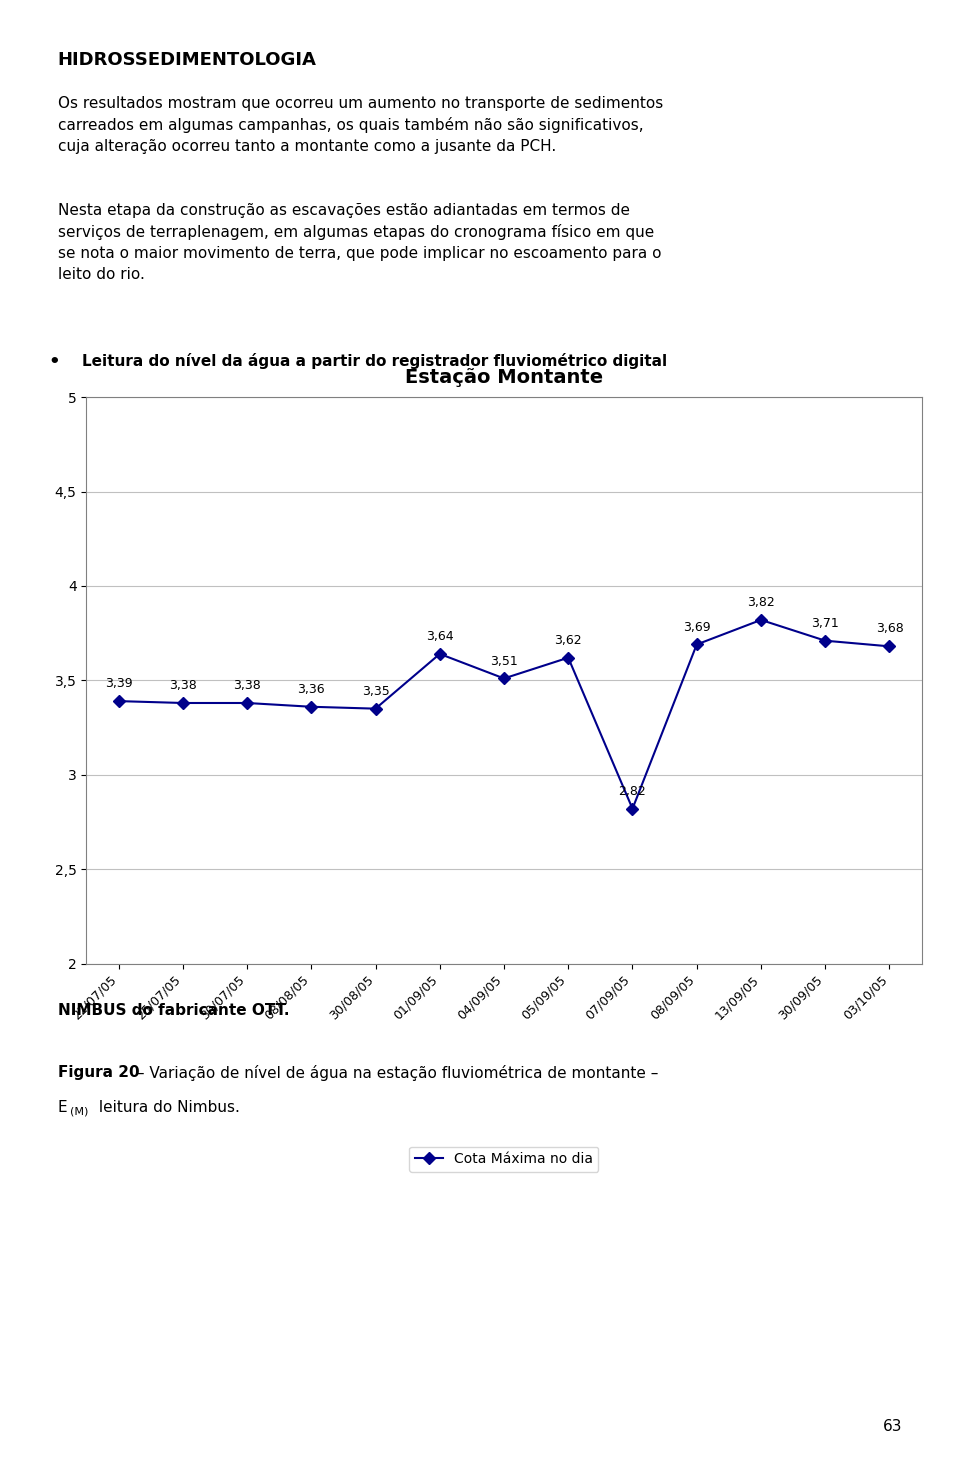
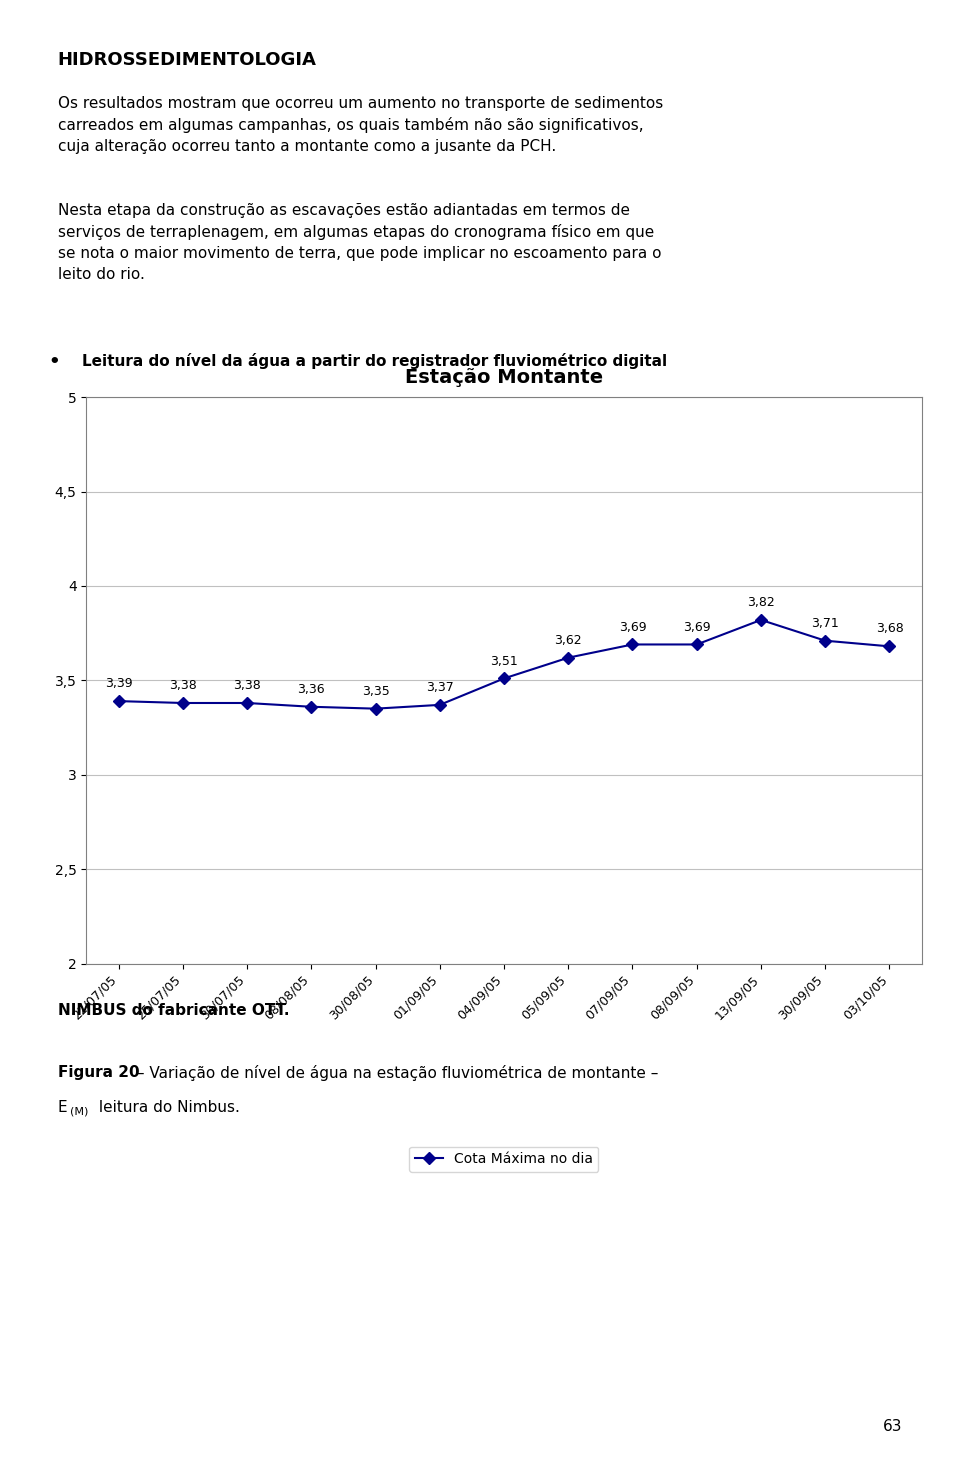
01/09/05: 3,64 -> 3,37
07/09/05: 2,82 -> 3,69
